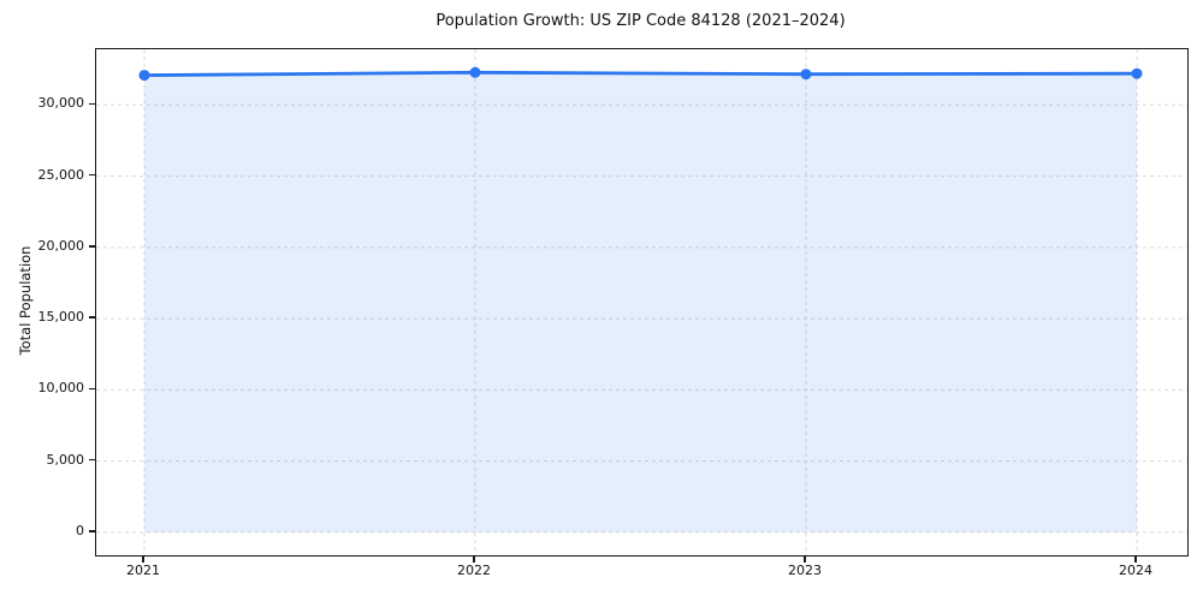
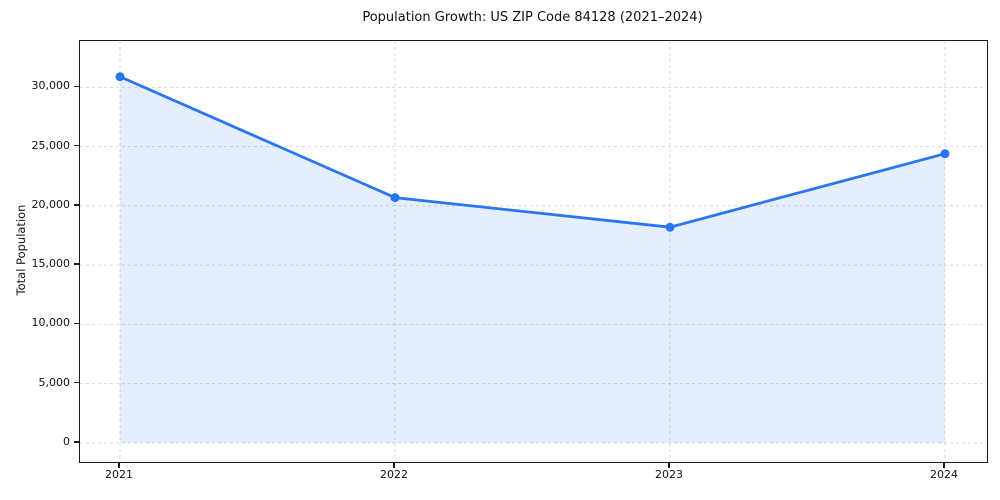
2021: 32100 -> 30900
2022: 32300 -> 20700
2023: 32200 -> 18200
2024: 32200 -> 24400
